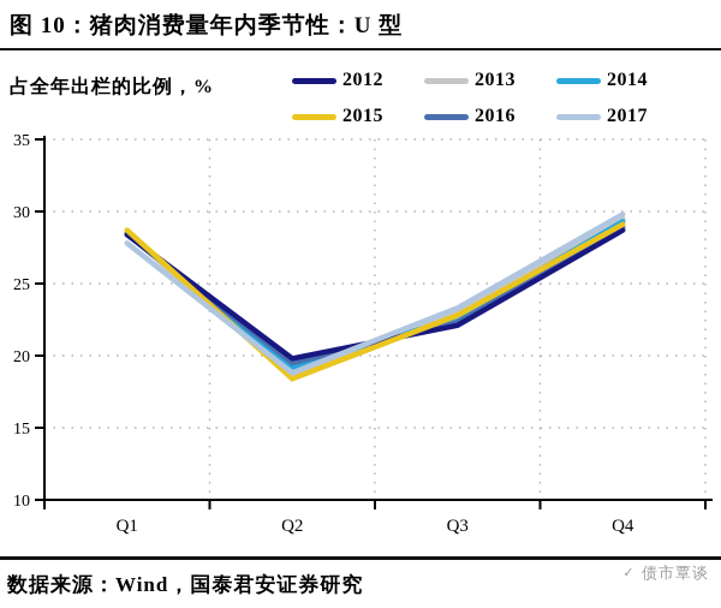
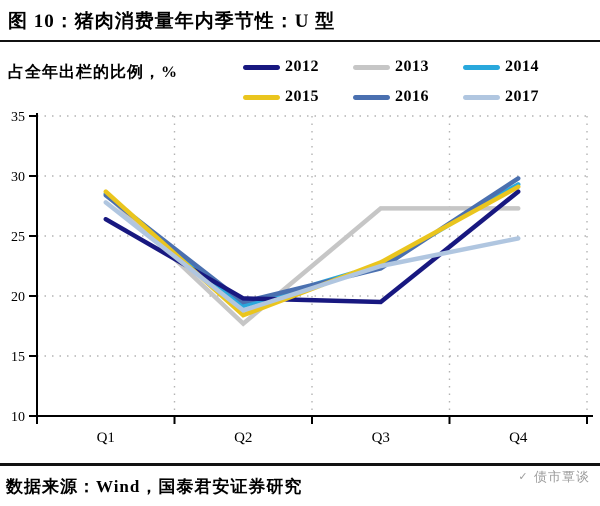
2012/Q1: 28.4 -> 26.4
2013/Q2: 18.5 -> 17.7
2012/Q3: 22.1 -> 19.5
2013/Q3: 23.0 -> 27.3
2017/Q3: 23.3 -> 22.5
2013/Q4: 29.5 -> 27.3
2016/Q4: 28.9 -> 29.8
2017/Q4: 29.8 -> 24.8
